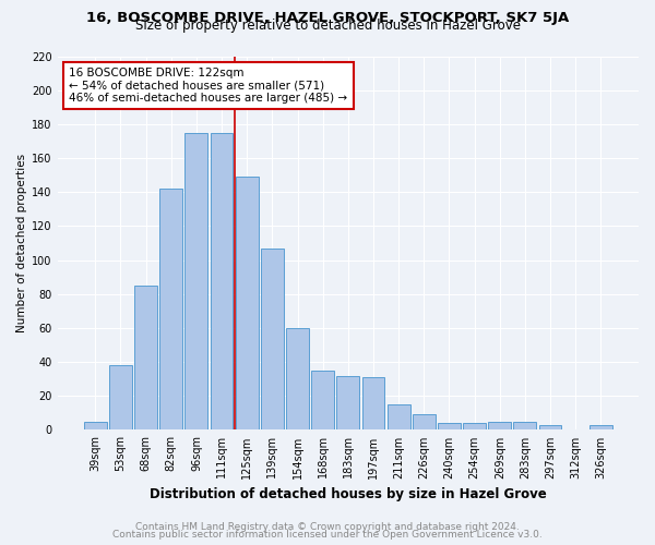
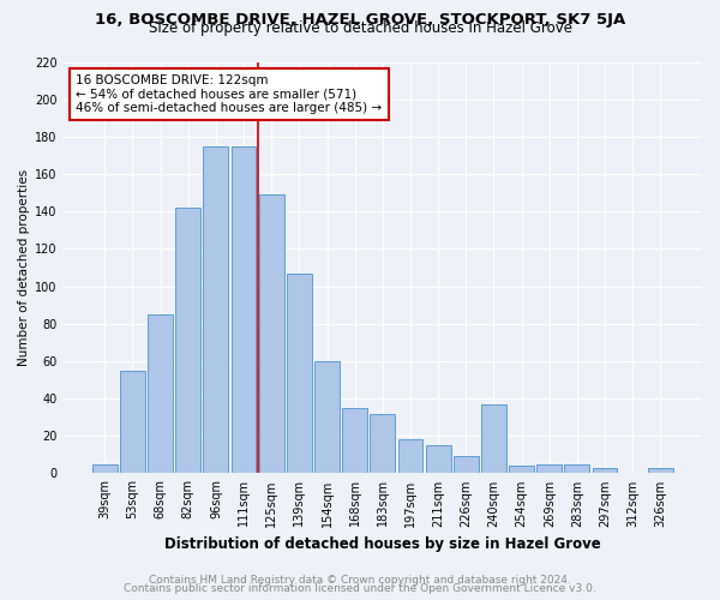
53sqm: 38 -> 55
197sqm: 31 -> 18
240sqm: 4 -> 37
